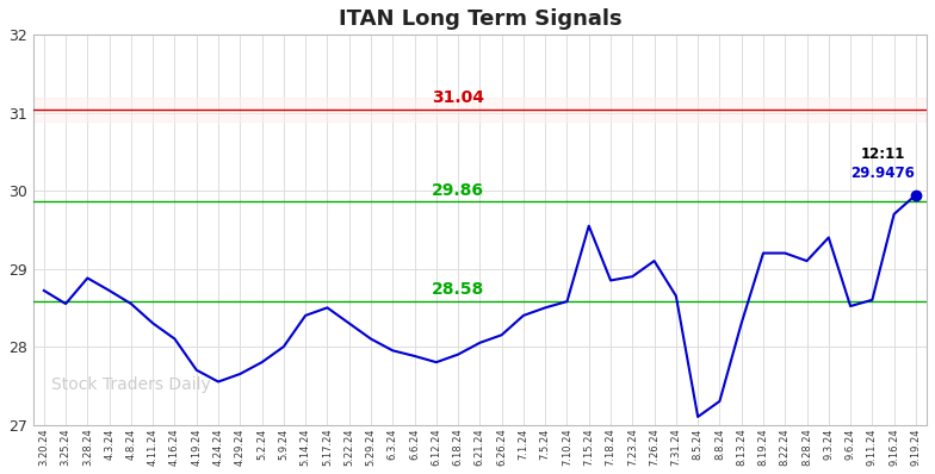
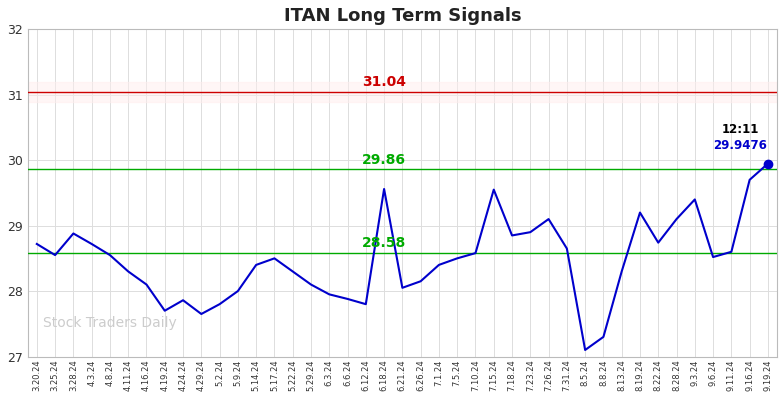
4.24.24: 27.55 -> 27.86
6.18.24: 27.90 -> 29.56
8.22.24: 29.20 -> 28.74
